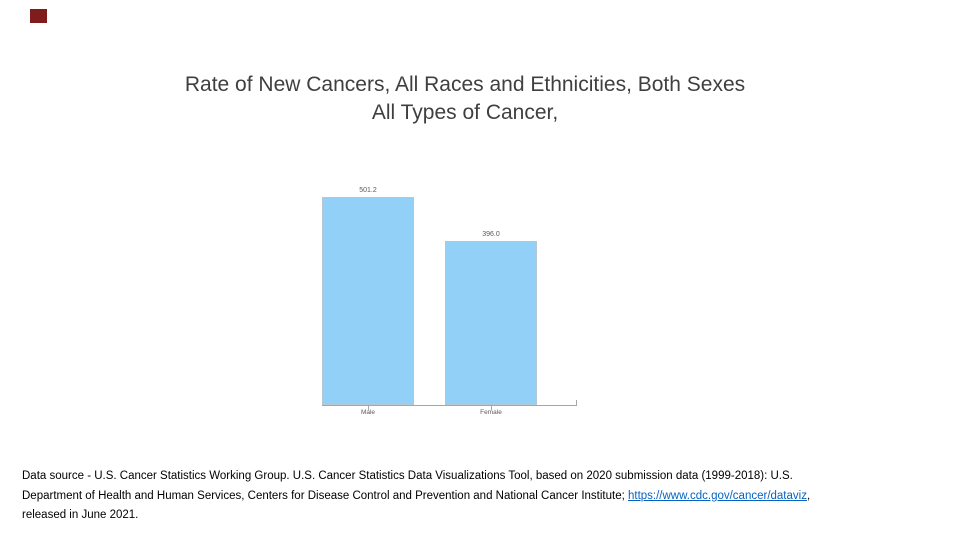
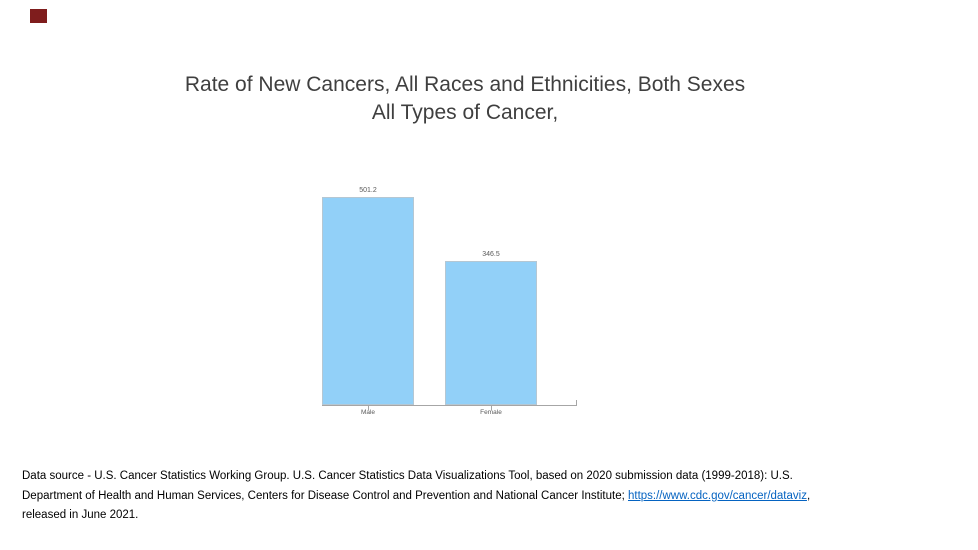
Female: 396.0 -> 346.5
